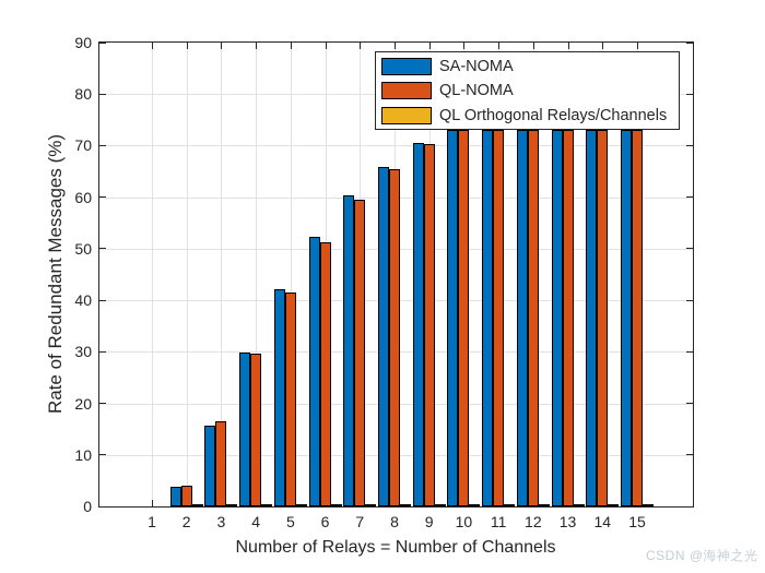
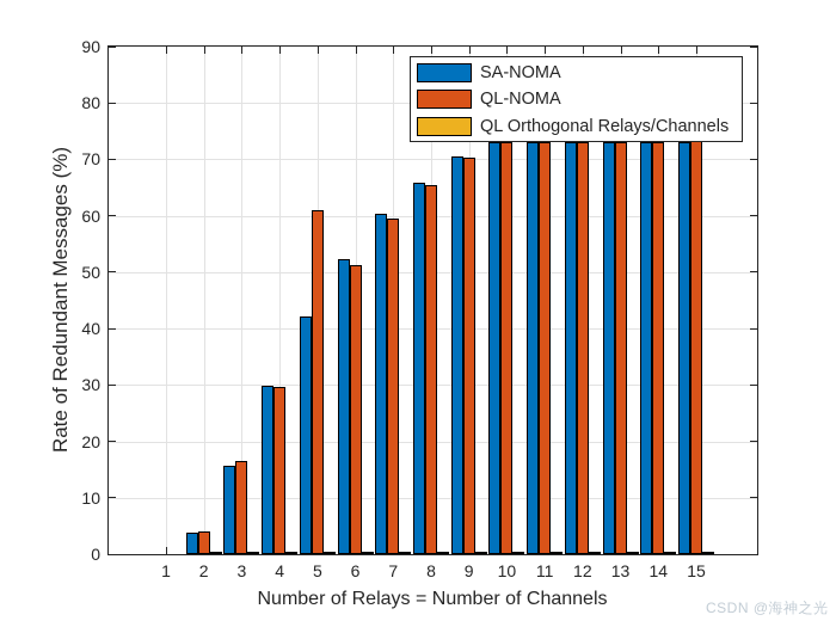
QL-NOMA/5: 41 -> 61
QL-NOMA/15: 73 -> 82
